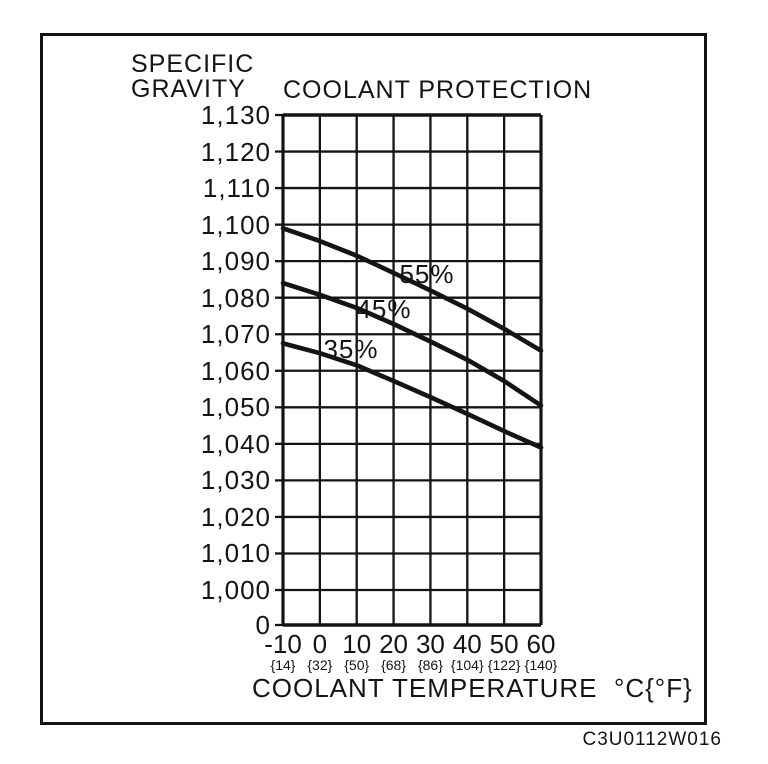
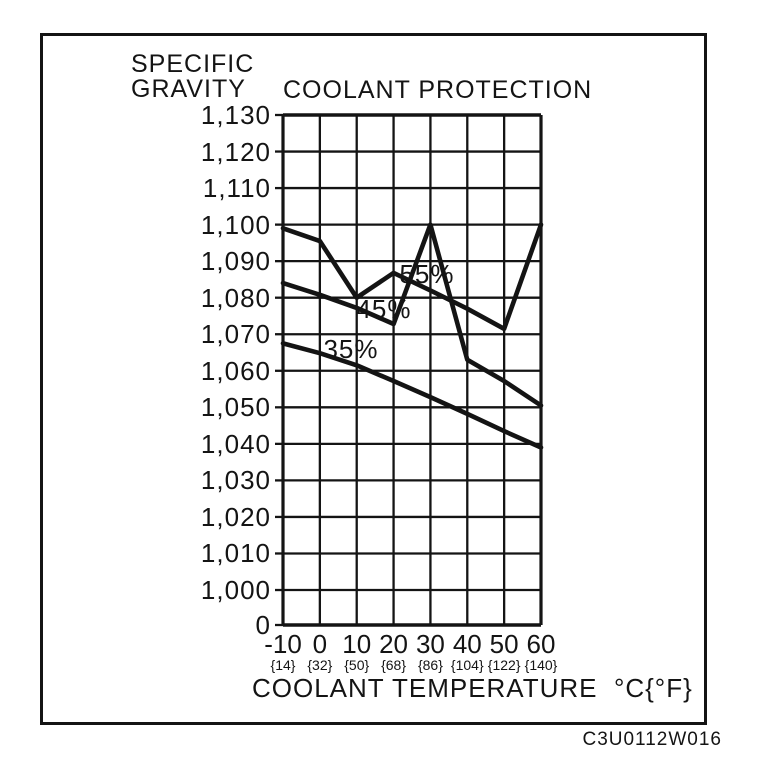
55%/10: 1,09 -> 1,08
45%/30: 1,07 -> 1,10
55%/60: 1,07 -> 1,10
